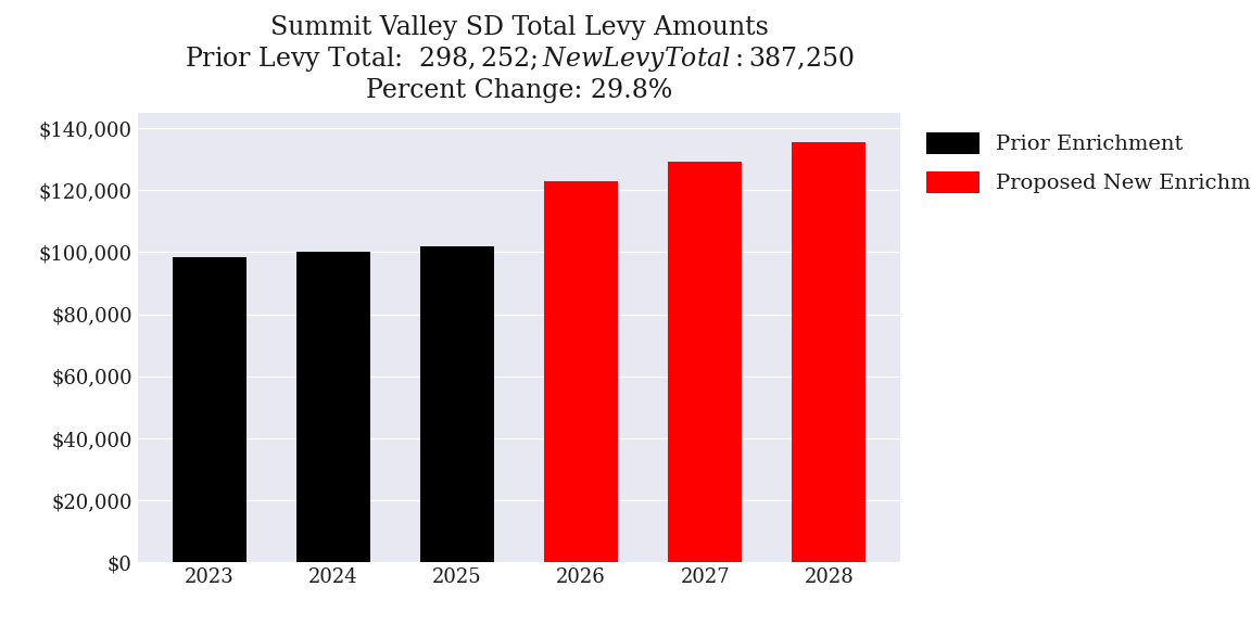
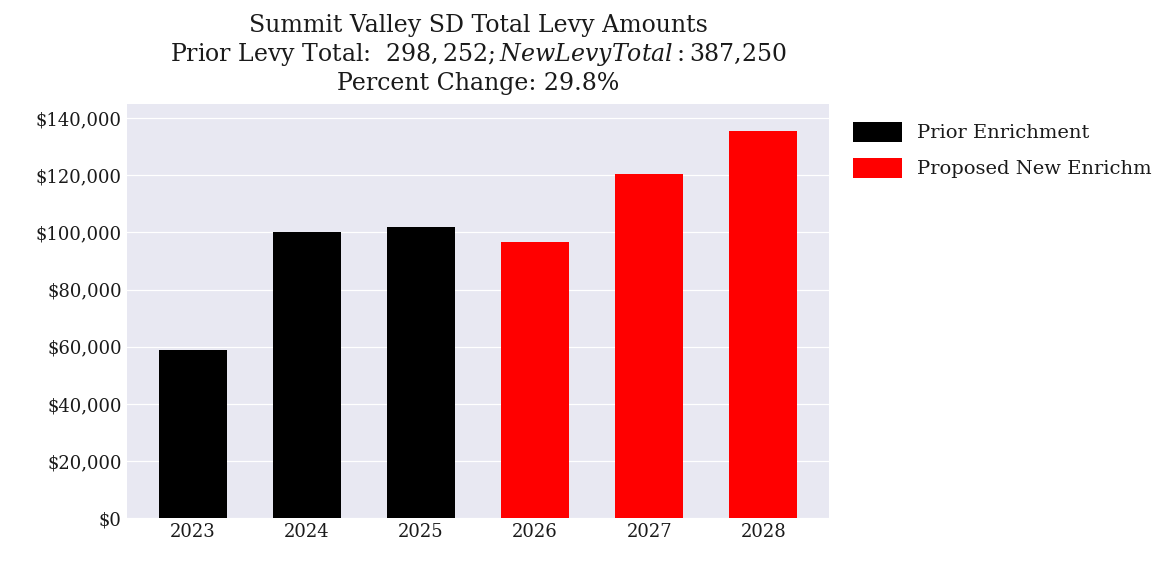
2023: $98,300 -> $59,000
2026: $123,000 -> $96,500
2027: $129,200 -> $120,500
